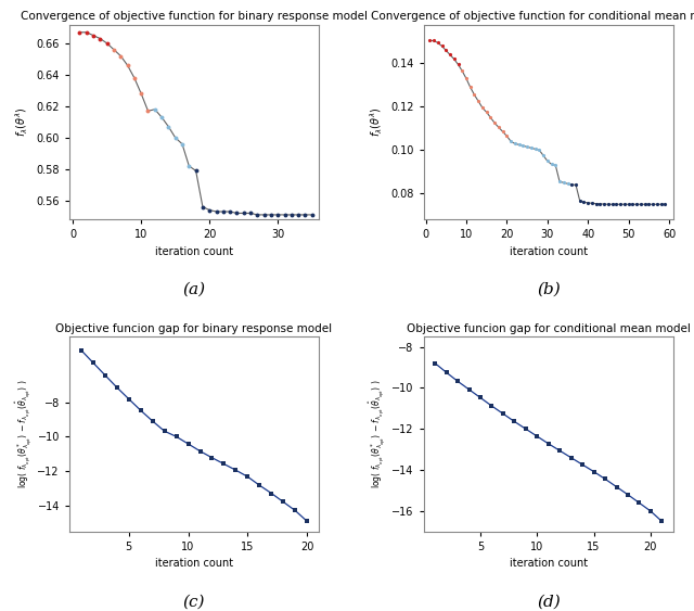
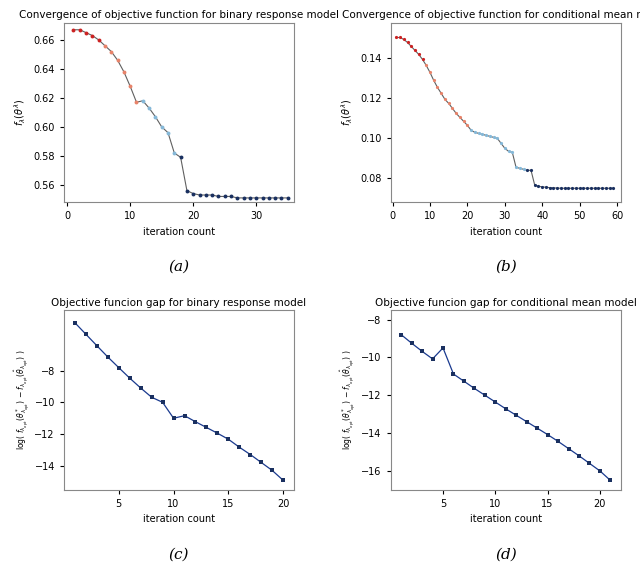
Objective funcion gap for binary response model/10: -10.4 -> -11.0
Objective funcion gap for conditional mean model/5: -10.5 -> -9.5
